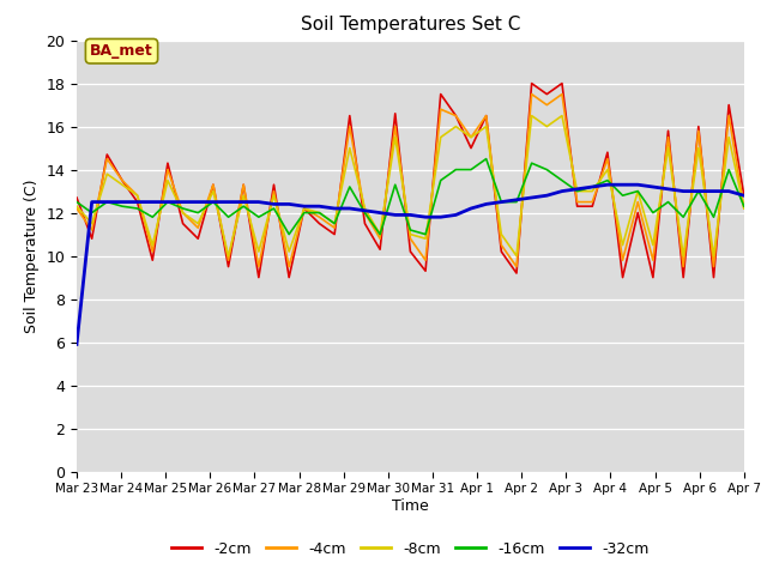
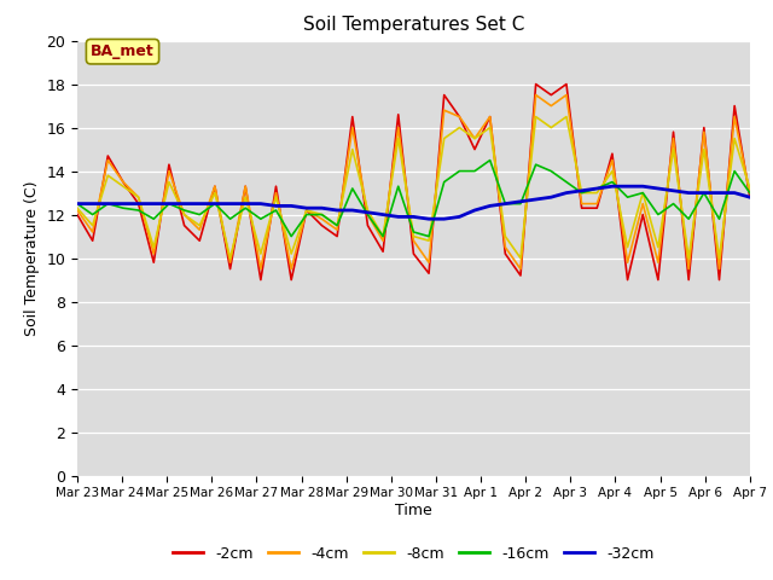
-2cm/Mar 23: 12.7 -> 12.0
-32cm/Mar 23: 5.9 -> 12.5
-4cm/Apr 7: 12.2 -> 13.0
-8cm/Apr 7: 12.2 -> 13.2
-16cm/Apr 7: 12.3 -> 13.0
